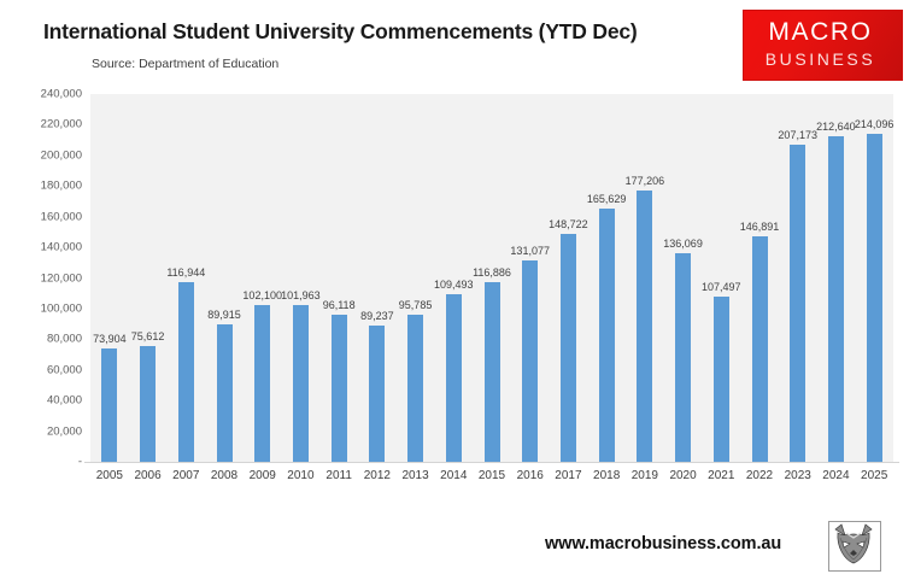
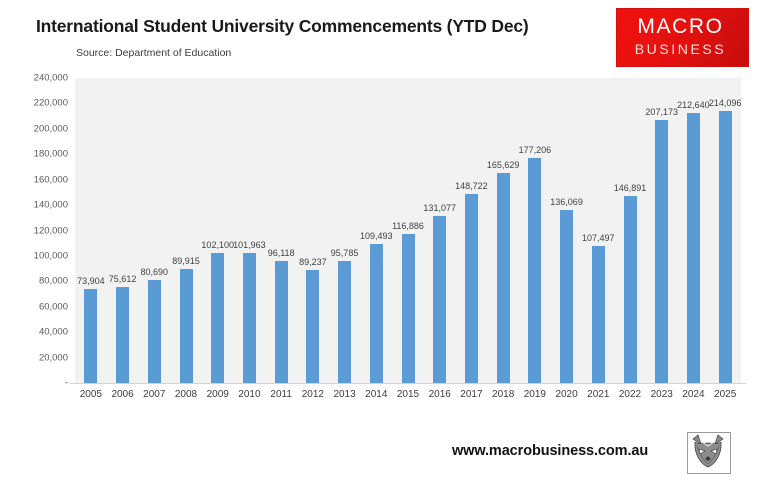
2007: 116,944 -> 80,690
